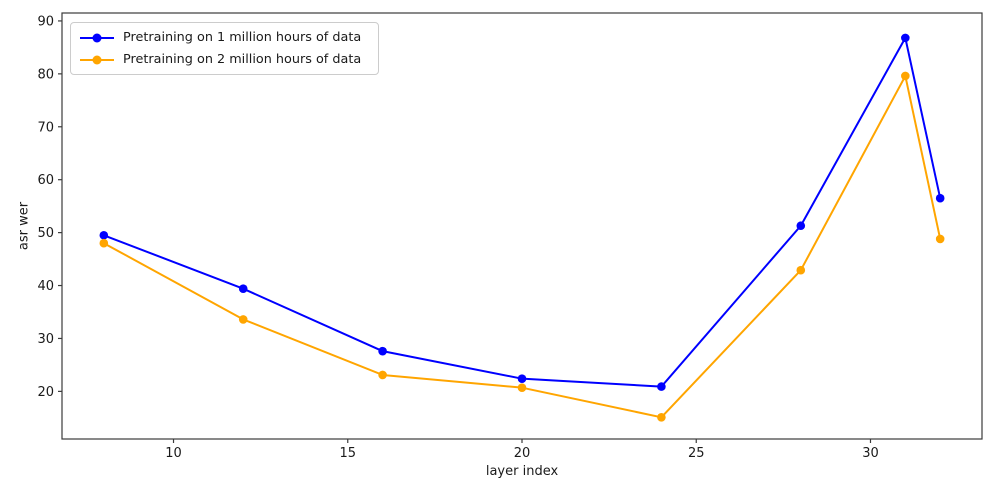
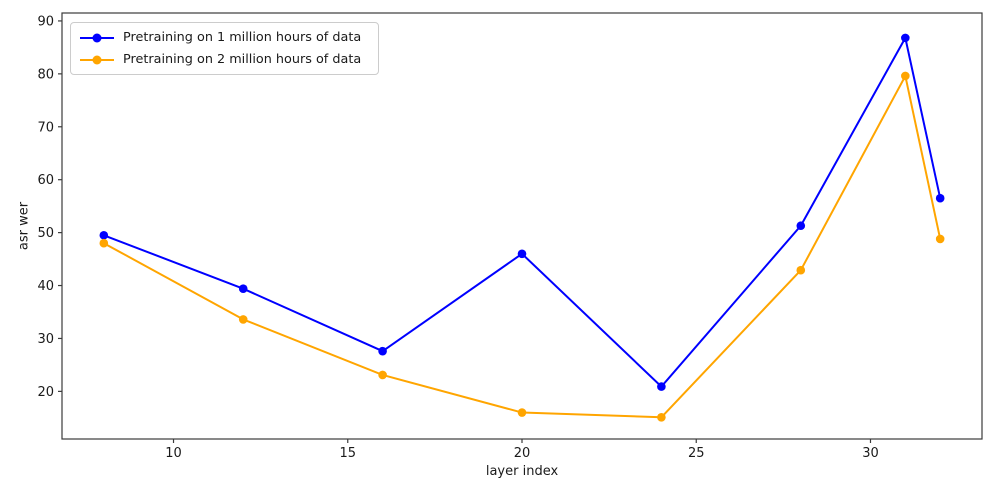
Pretraining on 1 million hours of data/20: 22 -> 46
Pretraining on 2 million hours of data/20: 21 -> 16
